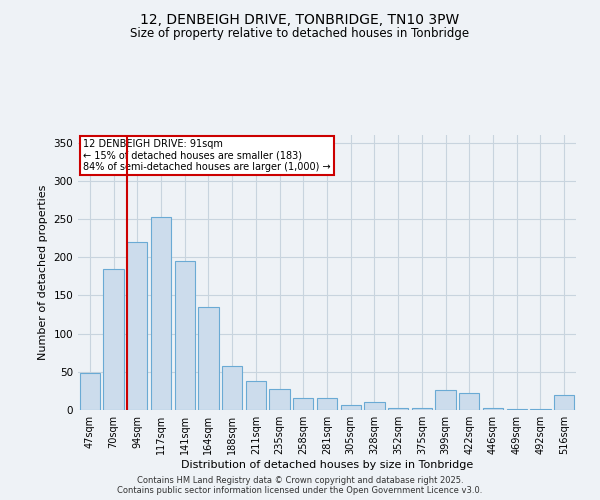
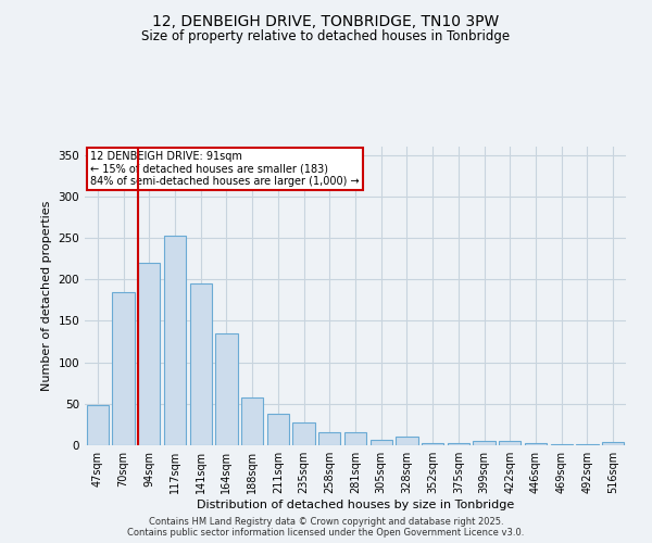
399sqm: 26 -> 5
422sqm: 22 -> 5
516sqm: 20 -> 4
